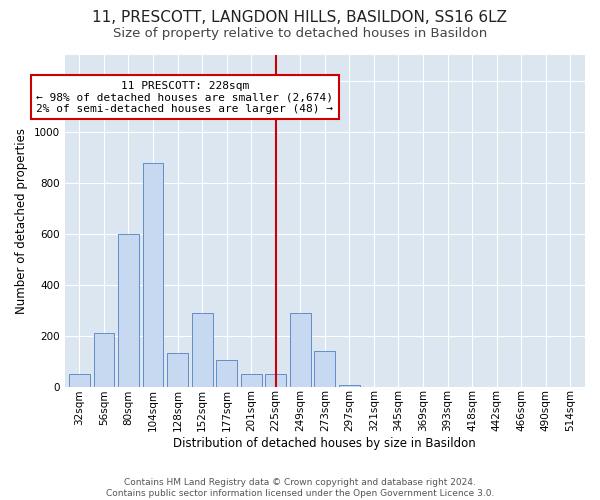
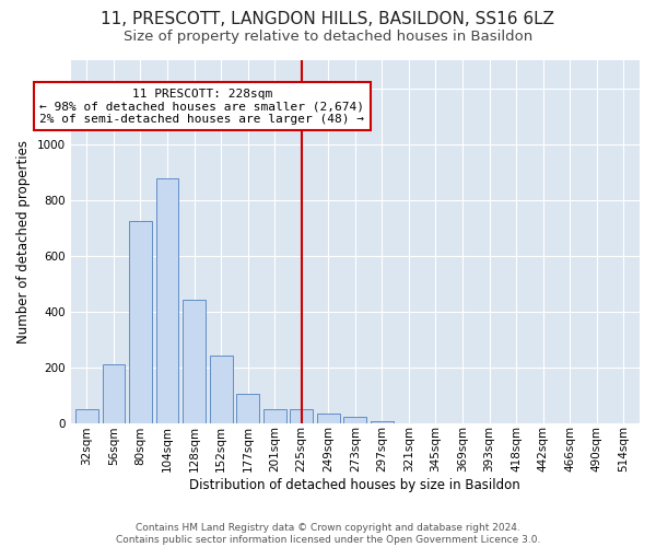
80sqm: 600 -> 725
128sqm: 130 -> 440
152sqm: 290 -> 240
249sqm: 290 -> 35
273sqm: 140 -> 20
